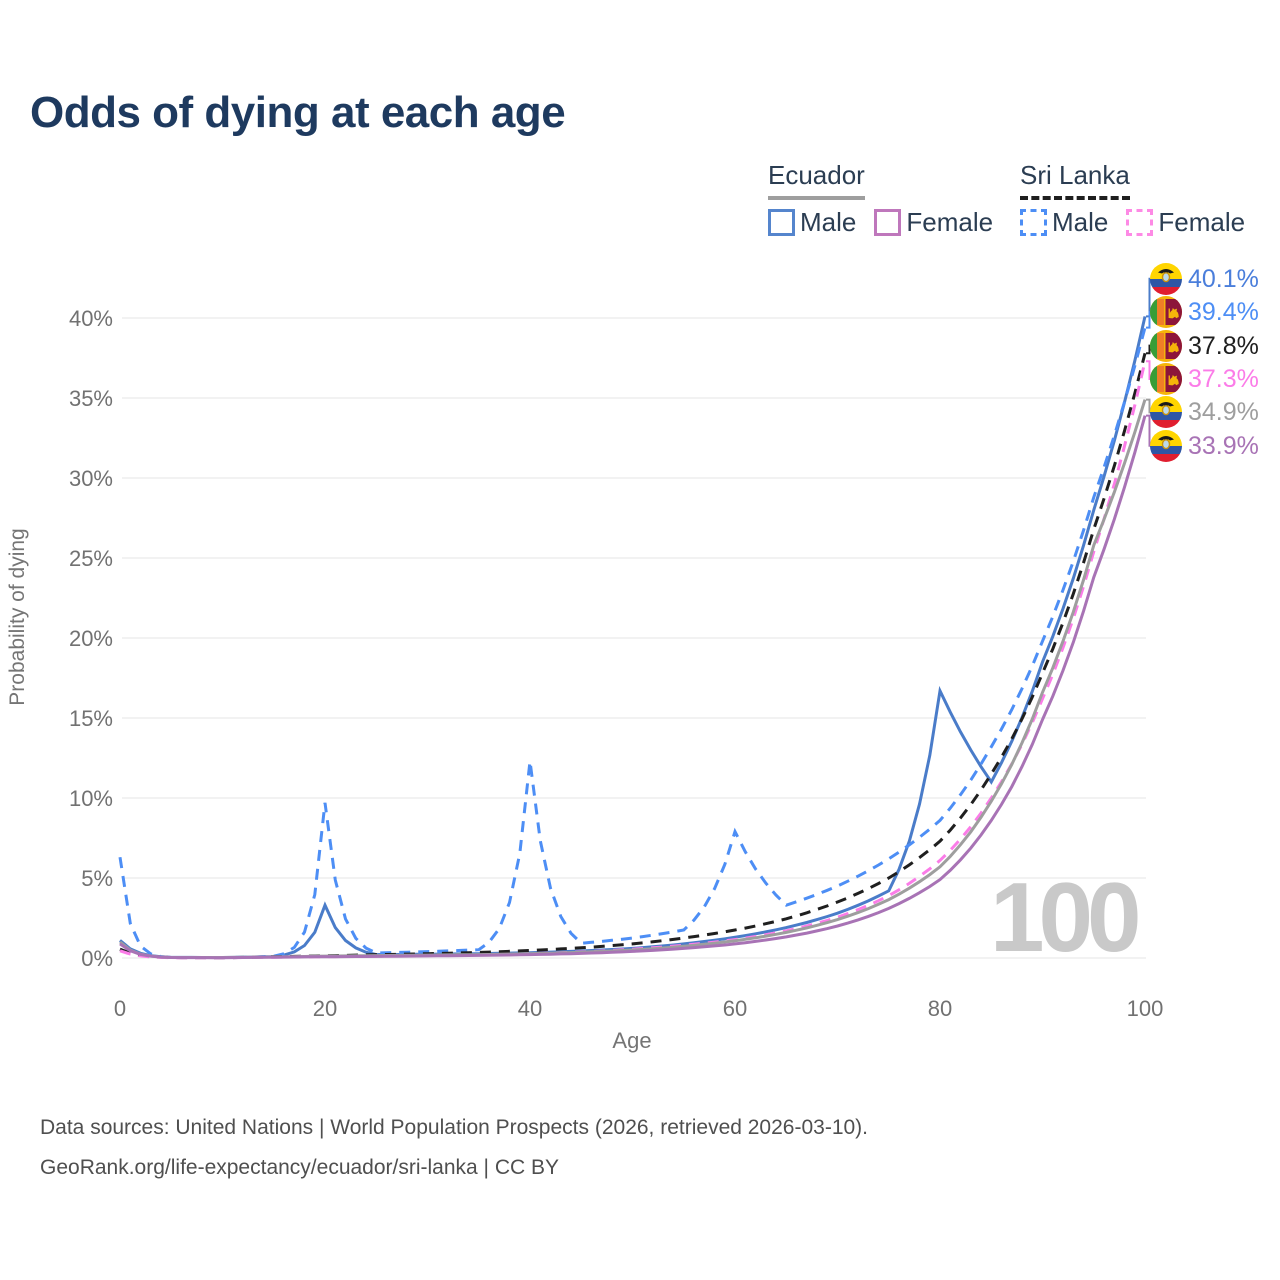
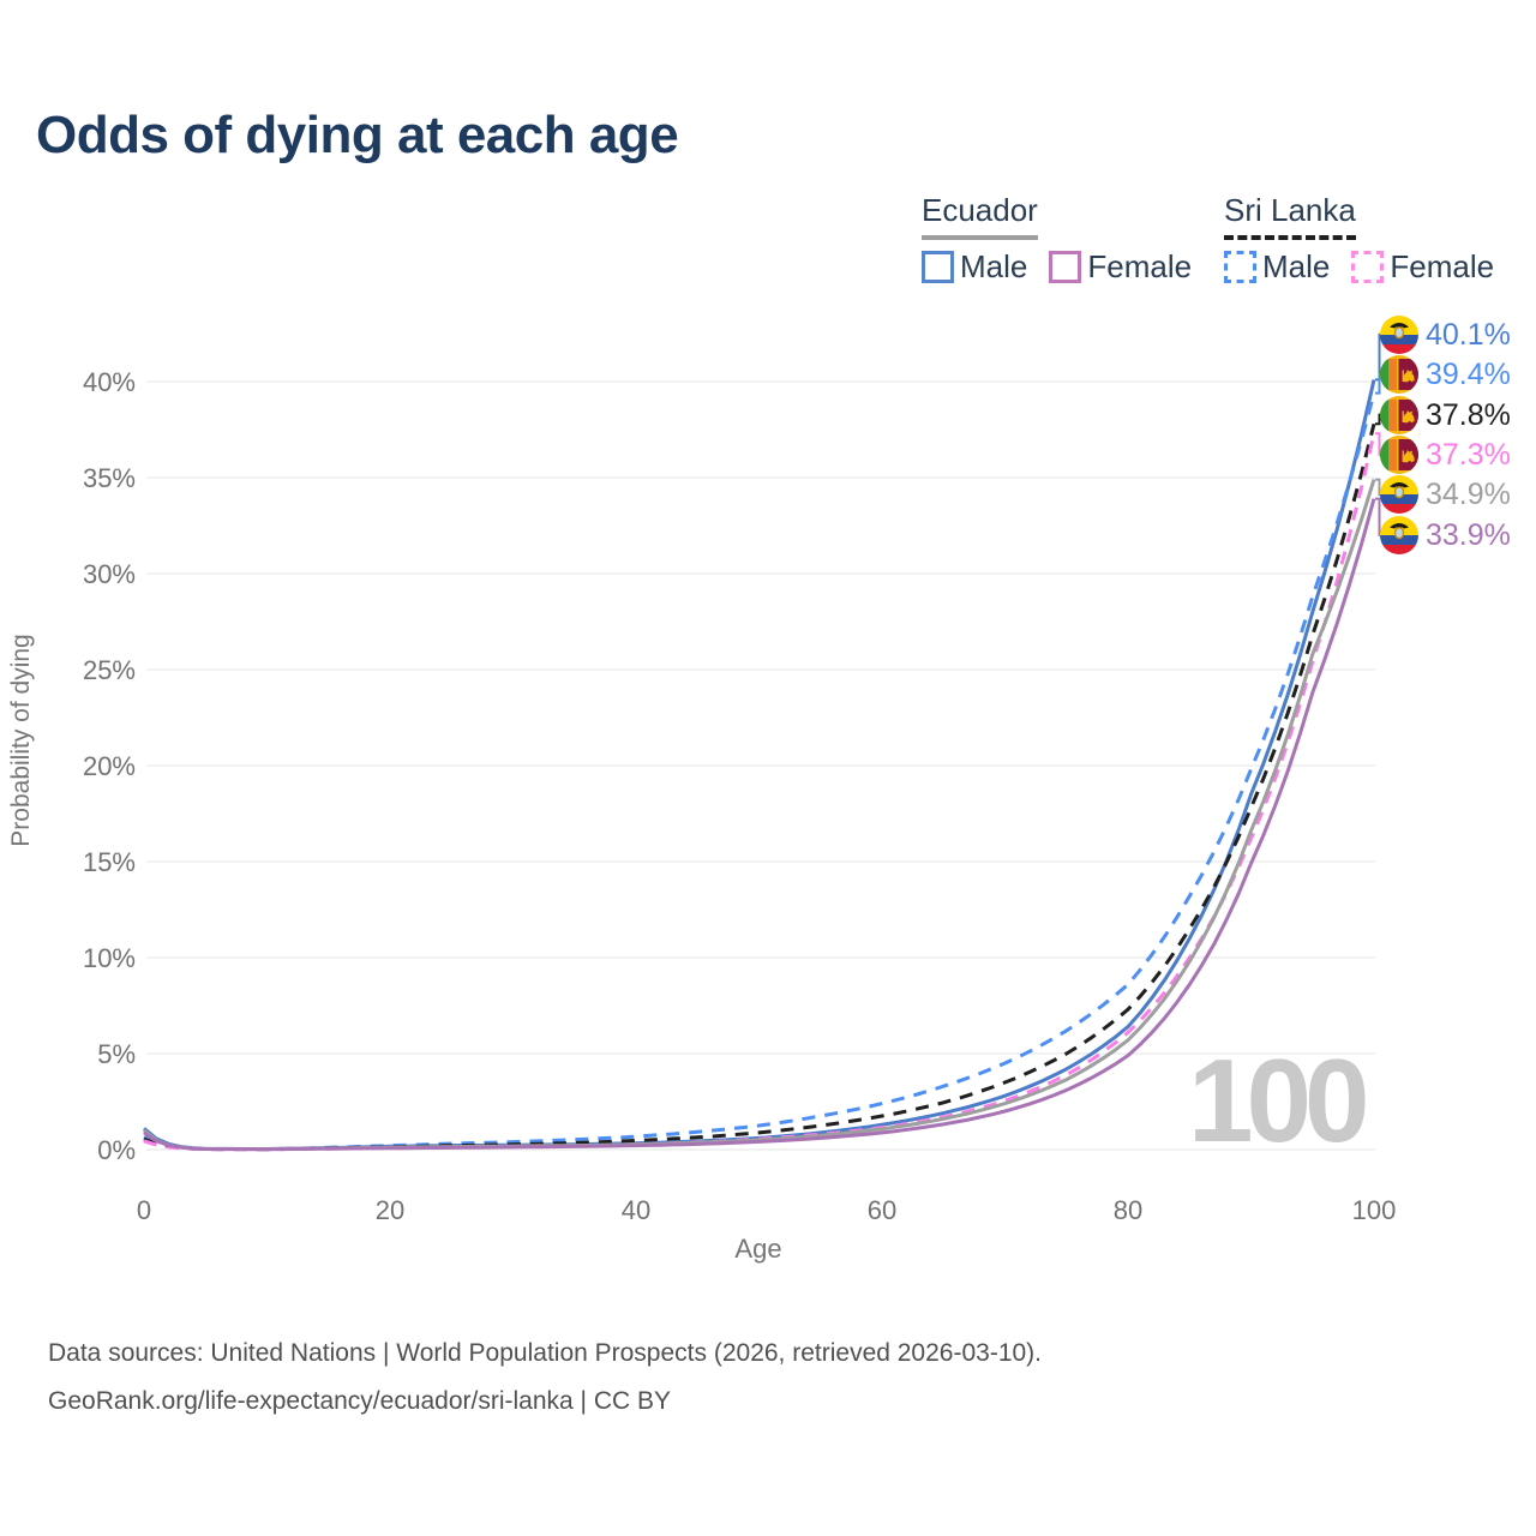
Sri Lanka Male/0: 6.3% -> 0.7%
Ecuador Male/20: 3.3% -> 0.2%
Sri Lanka Male/20: 9.7% -> 0.2%
Sri Lanka Male/40: 12.3% -> 0.7%
Sri Lanka Male/60: 7.9% -> 2.4%
Ecuador Male/80: 16.7% -> 6.4%
